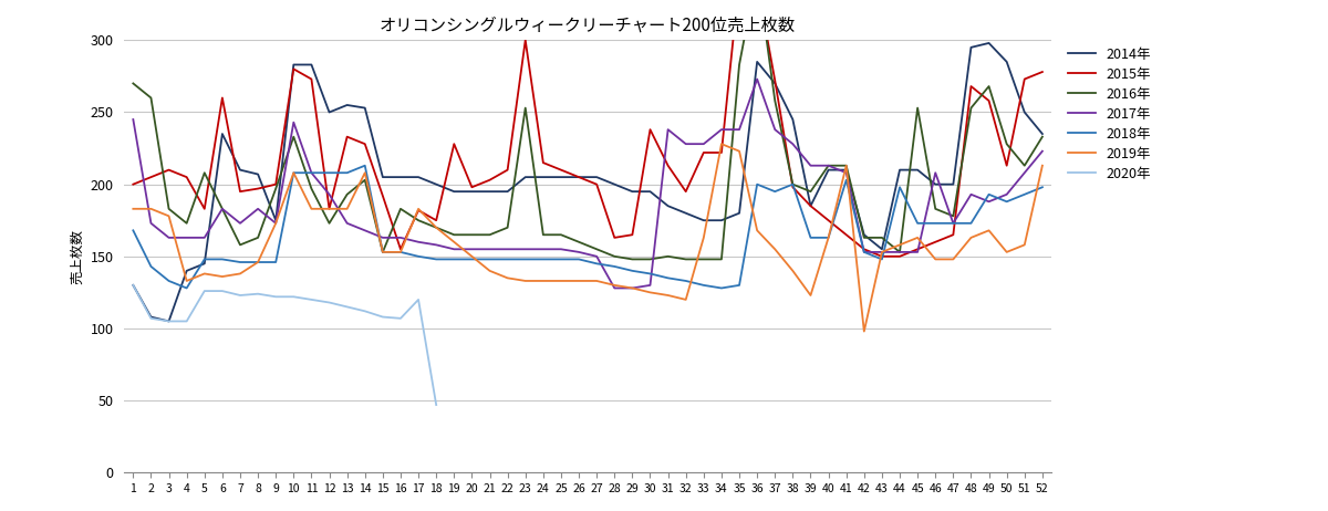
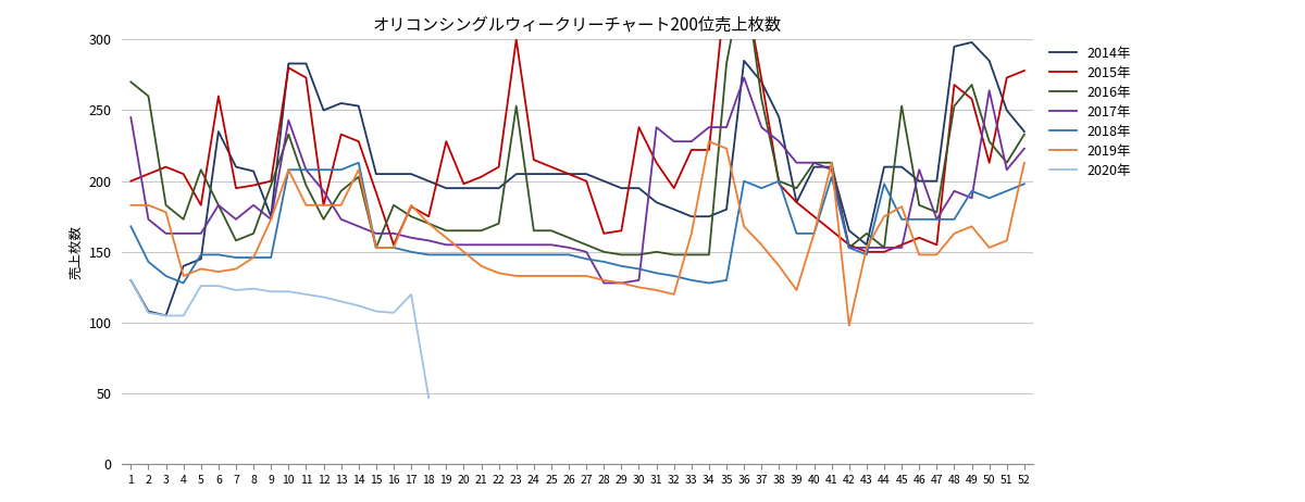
2016年/42: 163 -> 153
2019年/44: 158 -> 175
2019年/45: 163 -> 182
2015年/47: 165 -> 155
2017年/50: 193 -> 264
